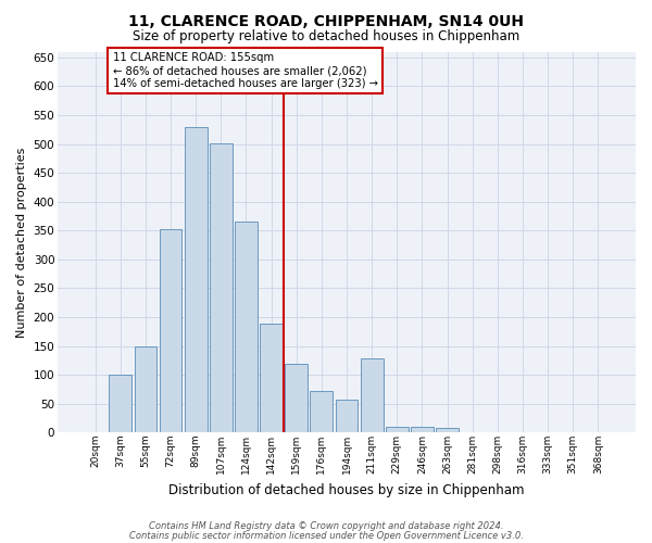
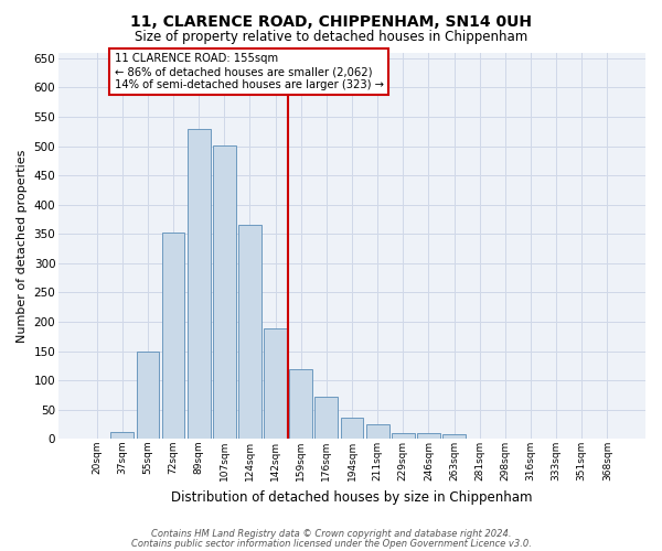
37sqm: 100 -> 12
194sqm: 58 -> 37
211sqm: 128 -> 25
